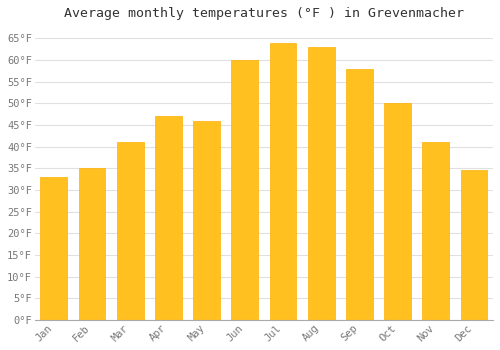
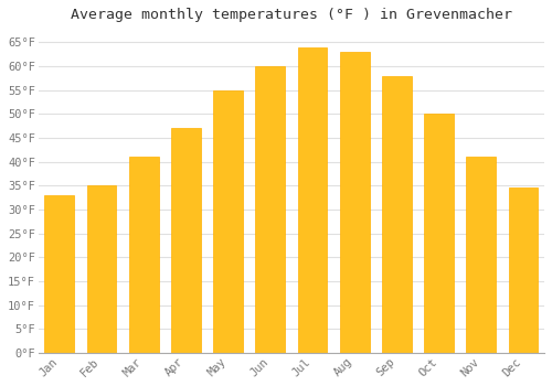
May: 46.0°F -> 55.0°F
